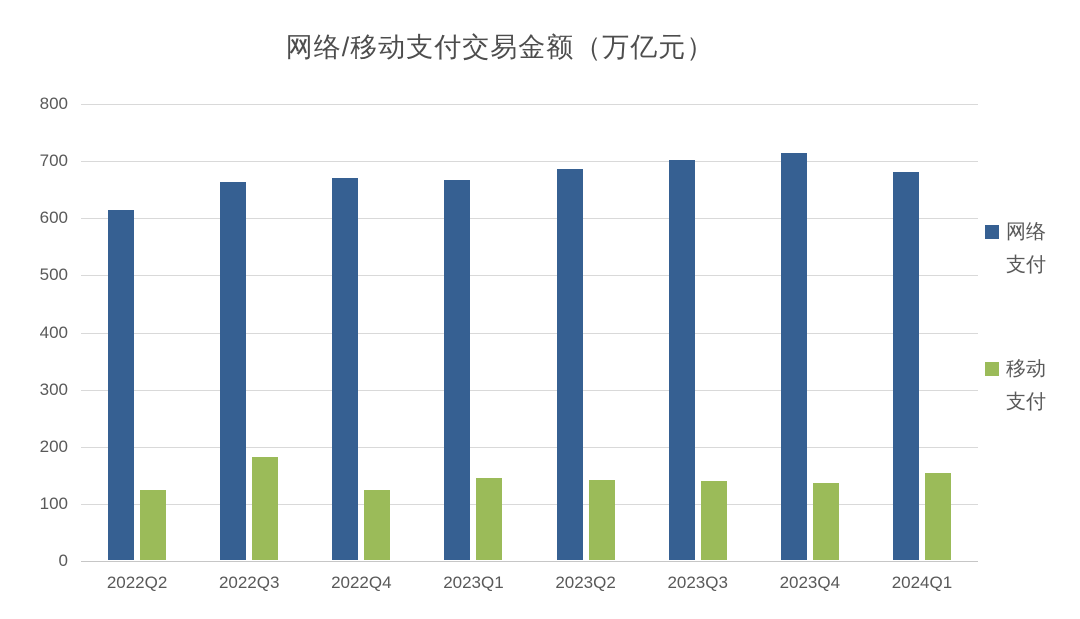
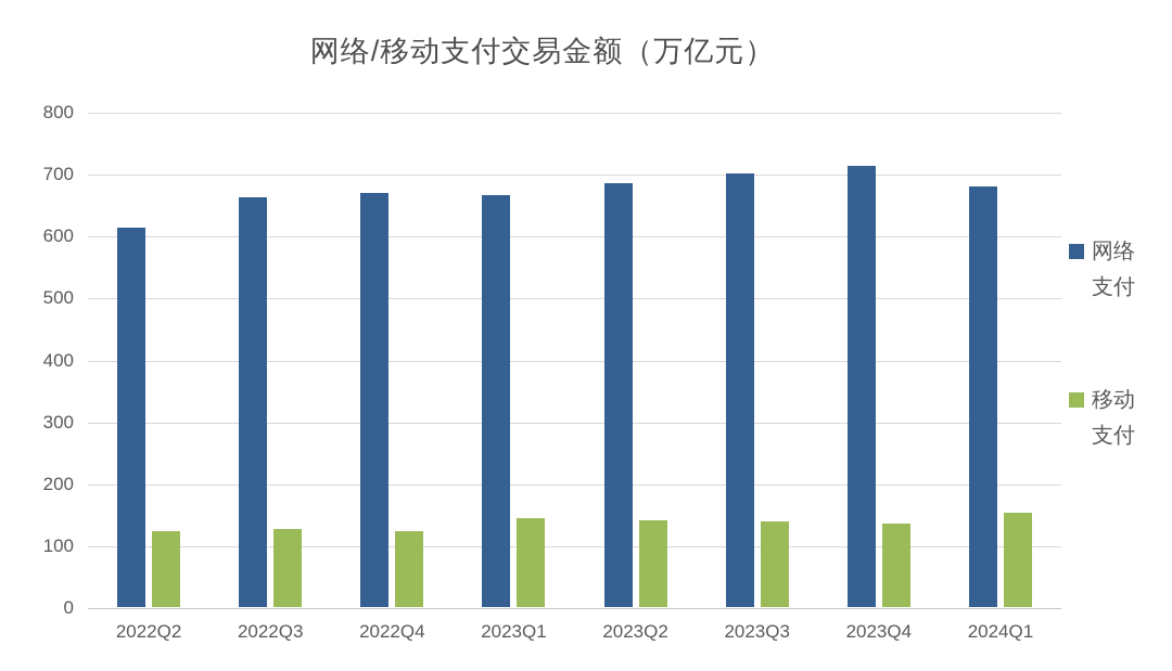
移动支付/2022Q3: 180 -> 130
